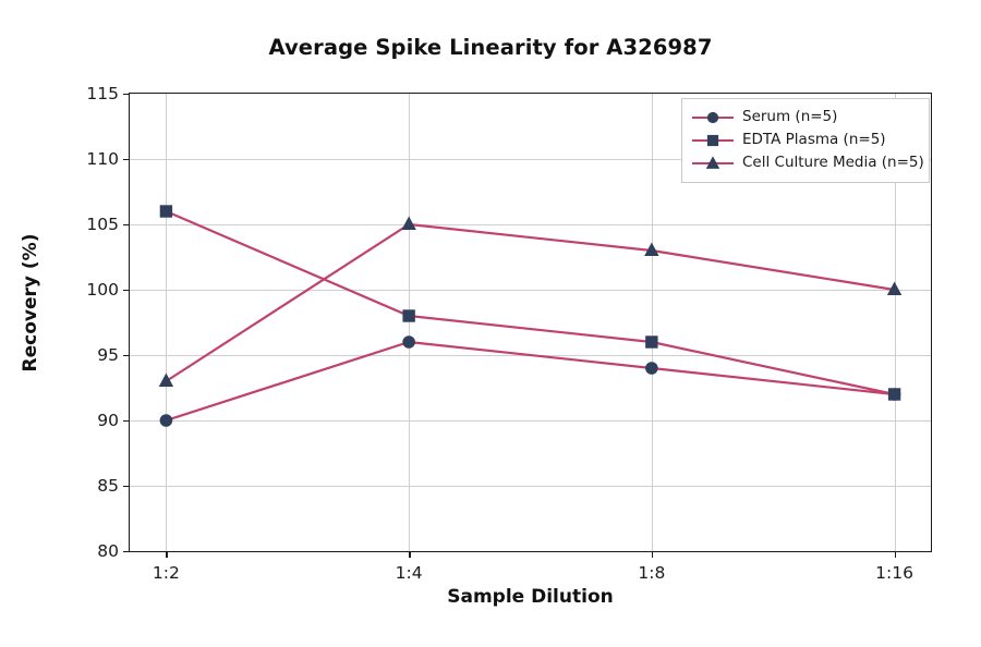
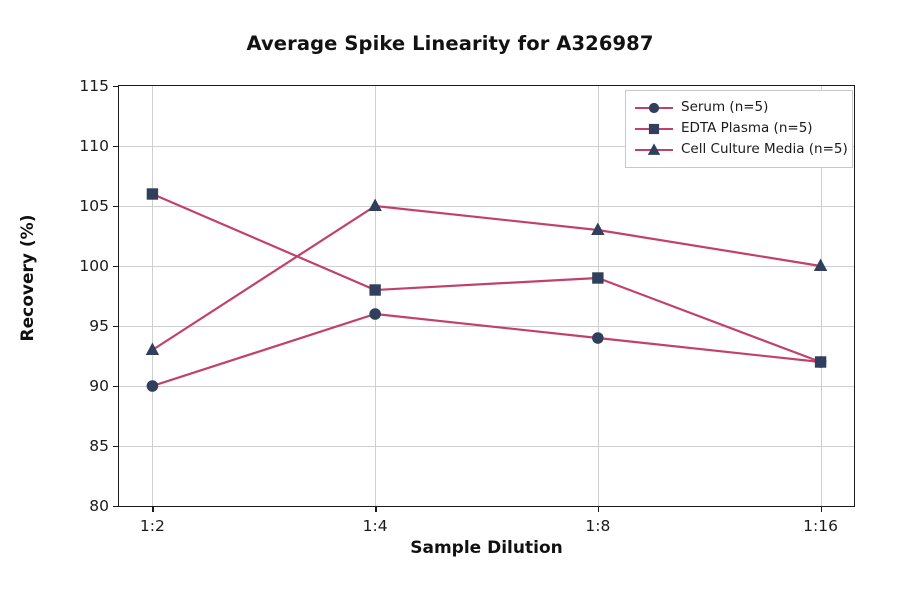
EDTA Plasma (n=5)/1:8: 96 -> 99
